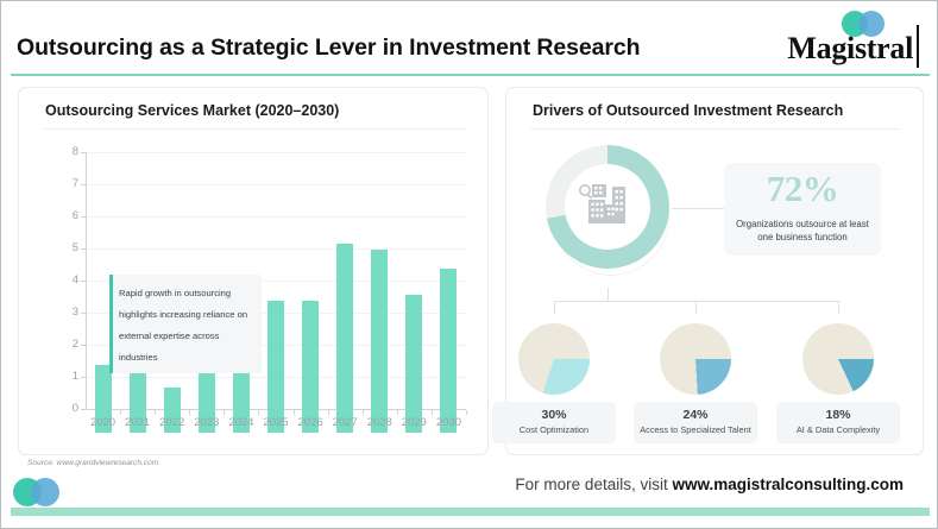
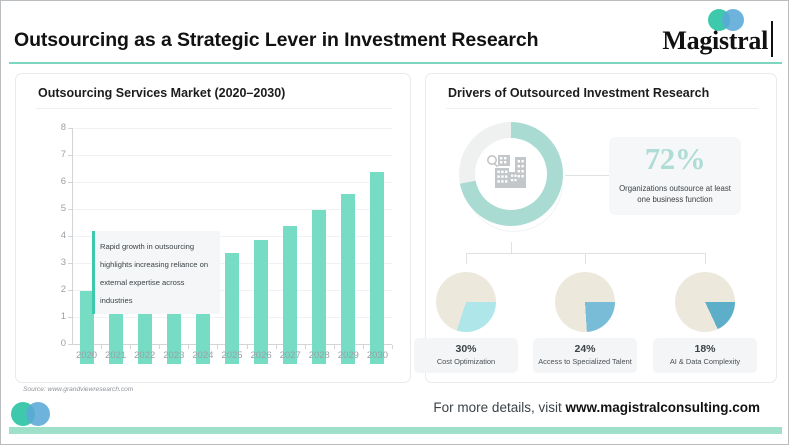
2020: 2.1 -> 2.7
2022: 1.4 -> 3.2
2026: 4.1 -> 4.6
2027: 5.9 -> 5.1
2029: 4.3 -> 6.3
2030: 5.1 -> 7.1
